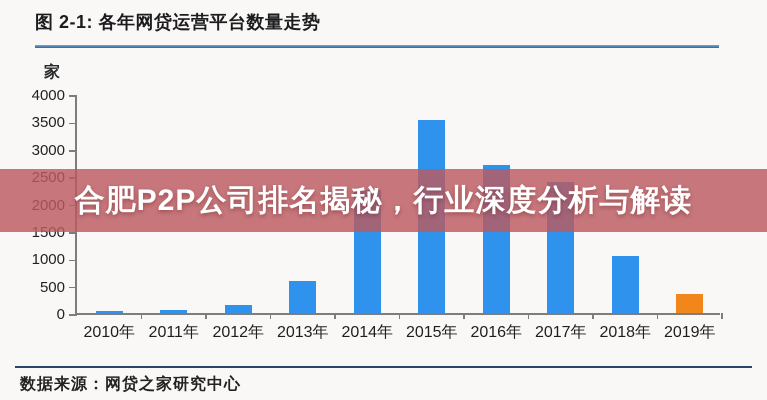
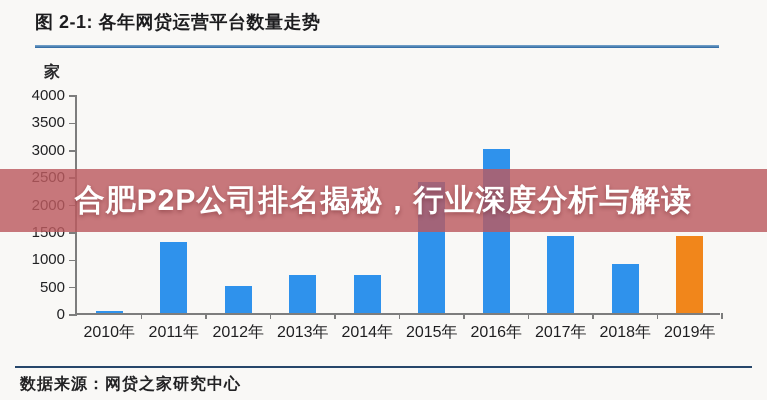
2011年: 100 -> 1300
2012年: 200 -> 500
2013年: 600 -> 700
2014年: 2200 -> 700
2015年: 3500 -> 2400
2016年: 2700 -> 3000
2017年: 2400 -> 1400
2018年: 1000 -> 900
2019年: 300 -> 1400
